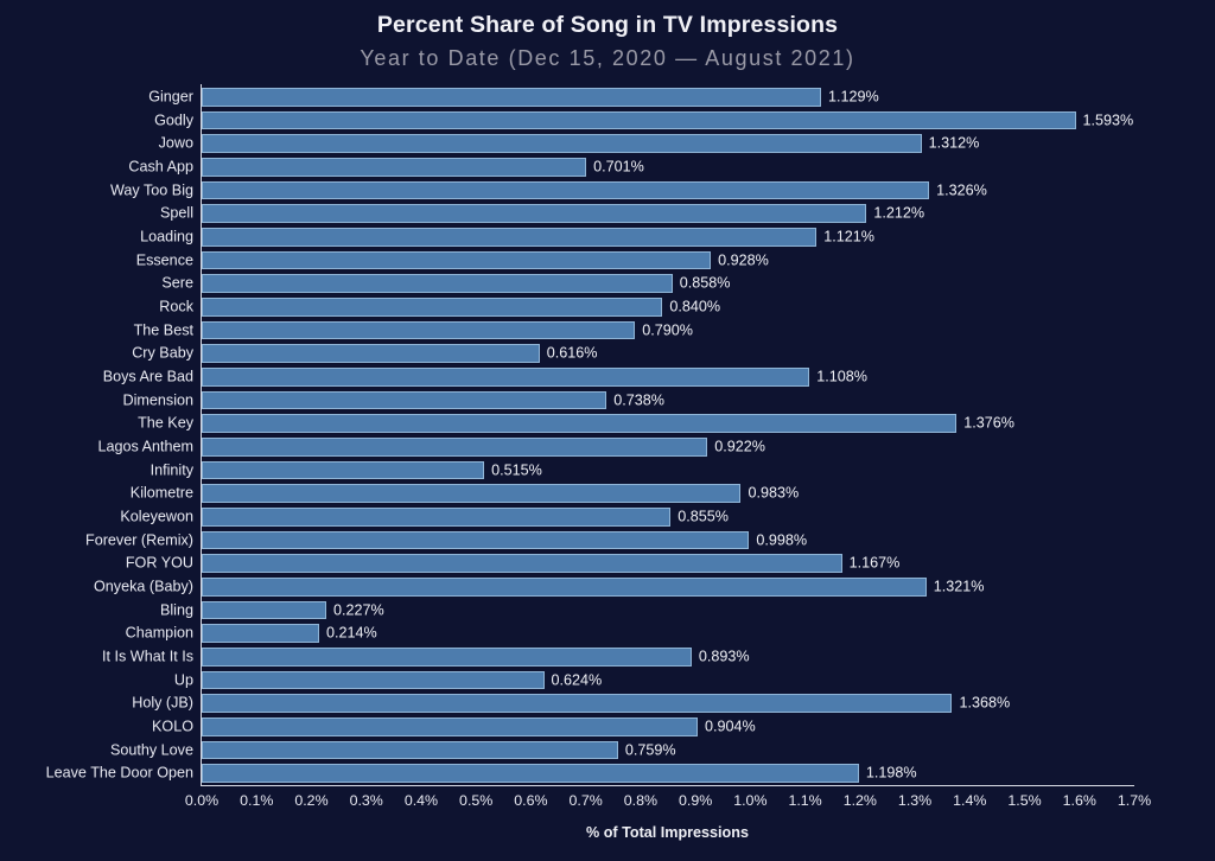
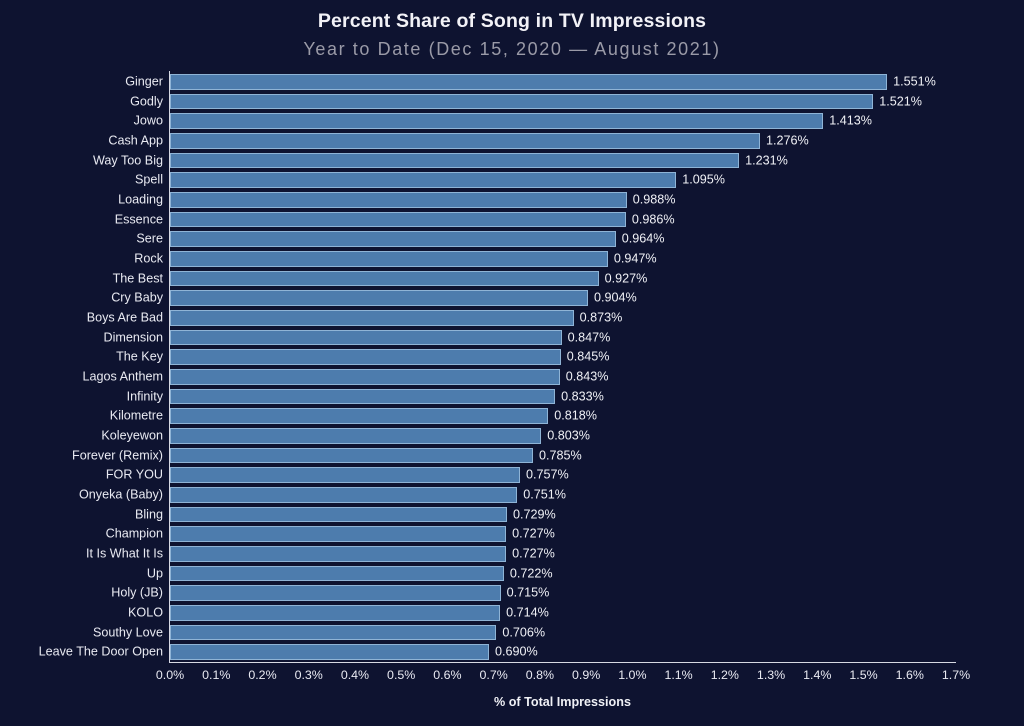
Ginger: 1.129% -> 1.551%
Godly: 1.593% -> 1.521%
Jowo: 1.312% -> 1.413%
Cash App: 0.701% -> 1.276%
Way Too Big: 1.326% -> 1.231%
Spell: 1.212% -> 1.095%
Loading: 1.121% -> 0.988%
Essence: 0.928% -> 0.986%
Sere: 0.858% -> 0.964%
Rock: 0.840% -> 0.947%
The Best: 0.790% -> 0.927%
Cry Baby: 0.616% -> 0.904%
Boys Are Bad: 1.108% -> 0.873%
Dimension: 0.738% -> 0.847%
The Key: 1.376% -> 0.845%
Lagos Anthem: 0.922% -> 0.843%
Infinity: 0.515% -> 0.833%
Kilometre: 0.983% -> 0.818%
Koleyewon: 0.855% -> 0.803%
Forever (Remix): 0.998% -> 0.785%
FOR YOU: 1.167% -> 0.757%
Onyeka (Baby): 1.321% -> 0.751%
Bling: 0.227% -> 0.729%
Champion: 0.214% -> 0.727%
It Is What It Is: 0.893% -> 0.727%
Up: 0.624% -> 0.722%
Holy (JB): 1.368% -> 0.715%
KOLO: 0.904% -> 0.714%
Southy Love: 0.759% -> 0.706%
Leave The Door Open: 1.198% -> 0.690%
